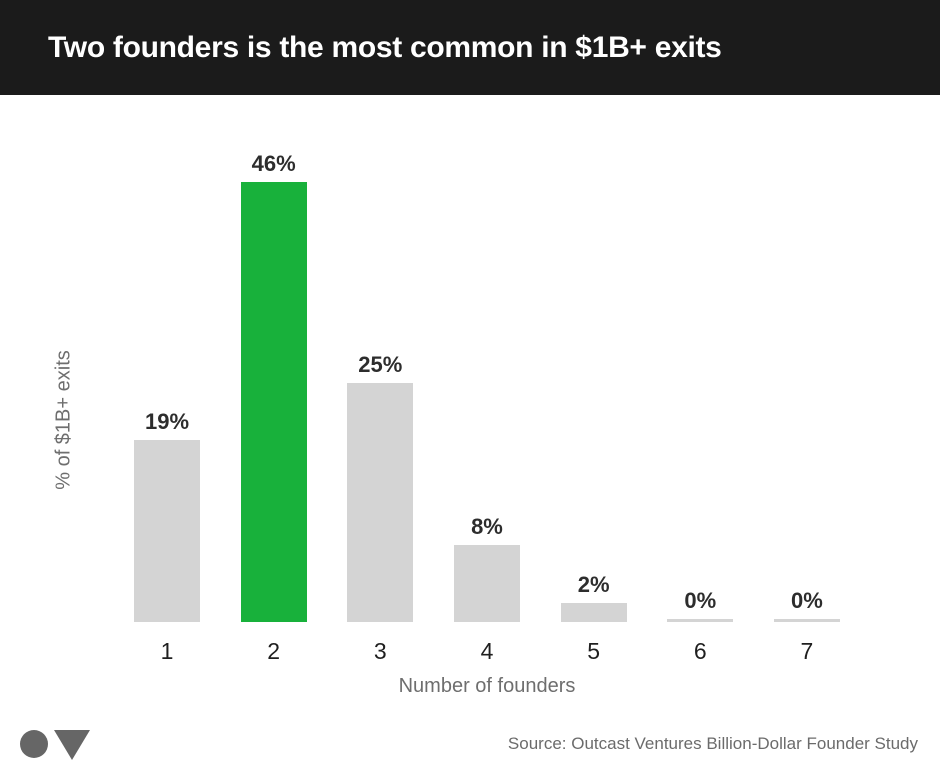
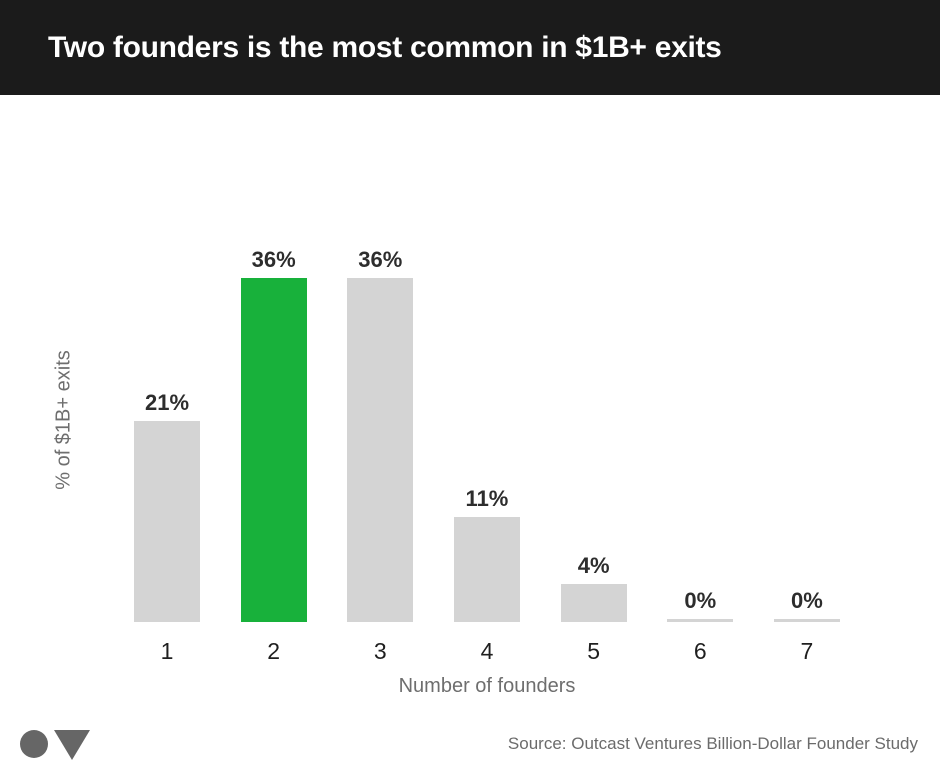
1: 19% -> 21%
2: 46% -> 36%
3: 25% -> 36%
4: 8% -> 11%
5: 2% -> 4%
